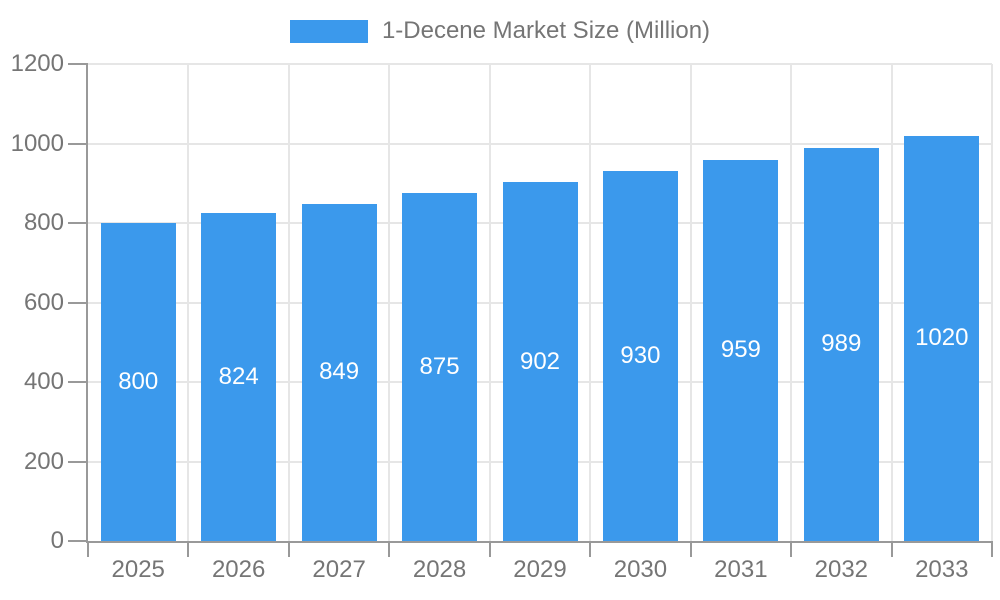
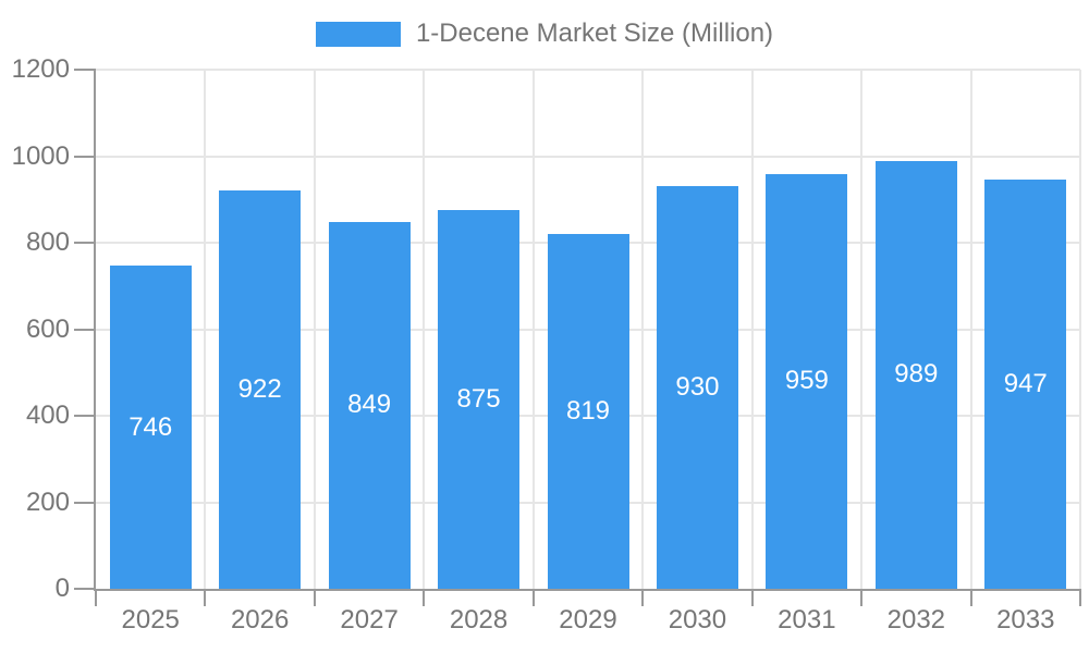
2025: 800 -> 746
2026: 824 -> 922
2029: 902 -> 819
2033: 1020 -> 947
